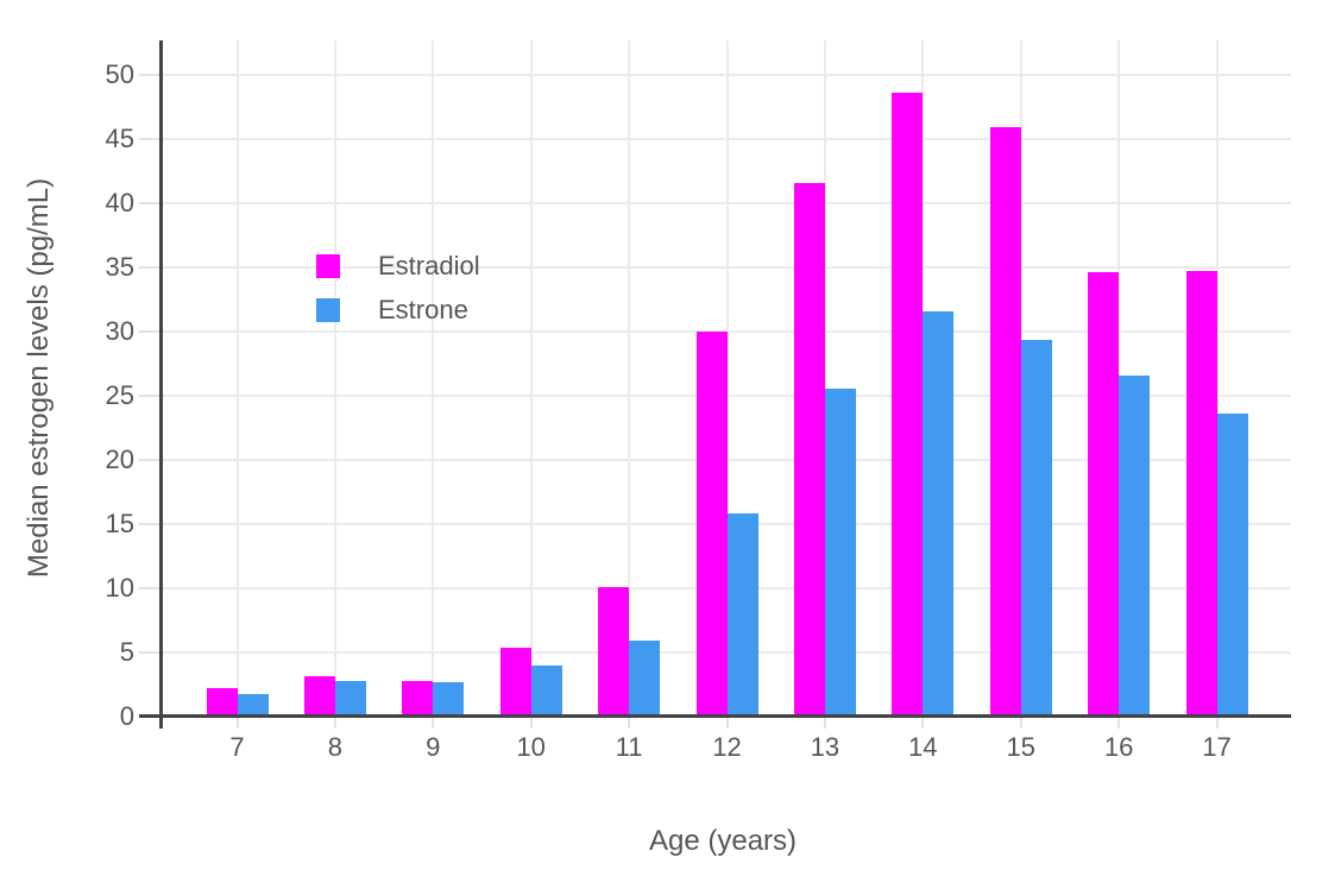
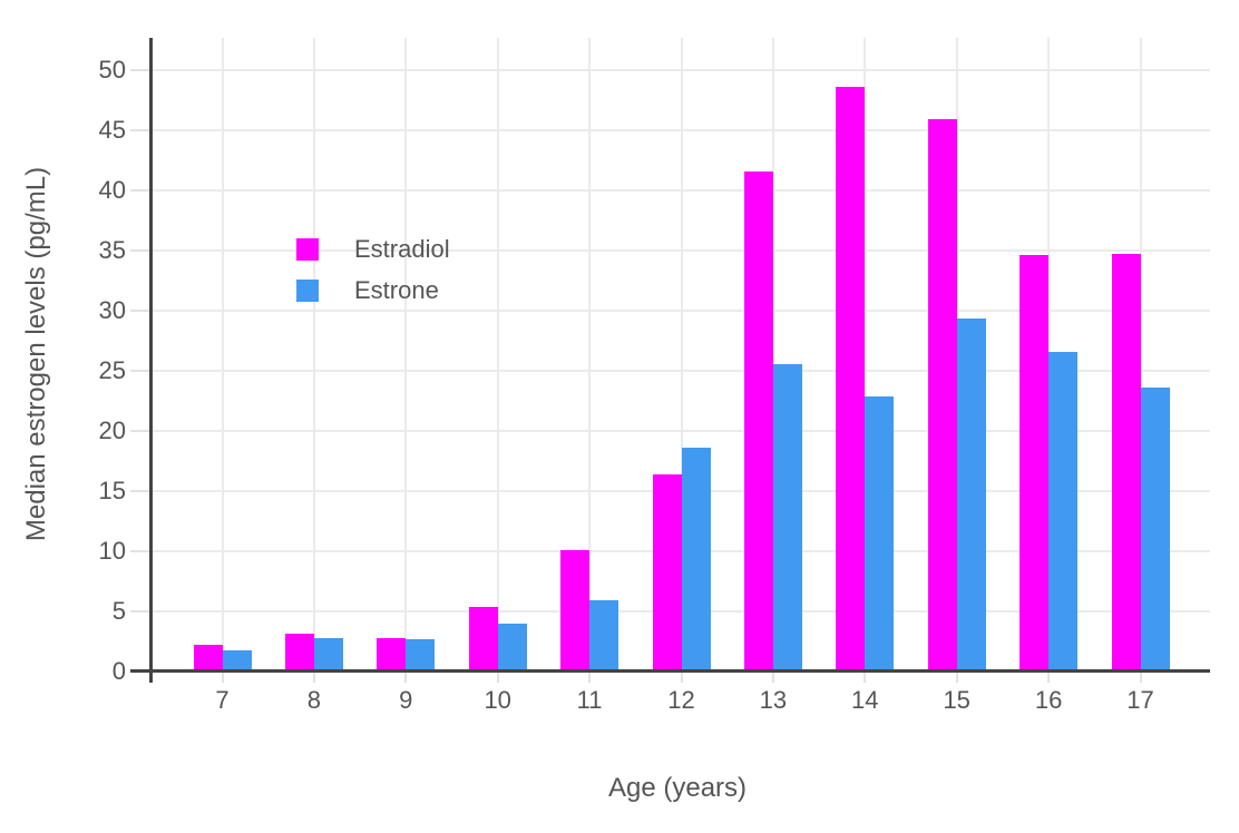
Estradiol/12: 30.0 -> 16.4
Estrone/12: 15.8 -> 18.6
Estrone/14: 31.6 -> 22.9
